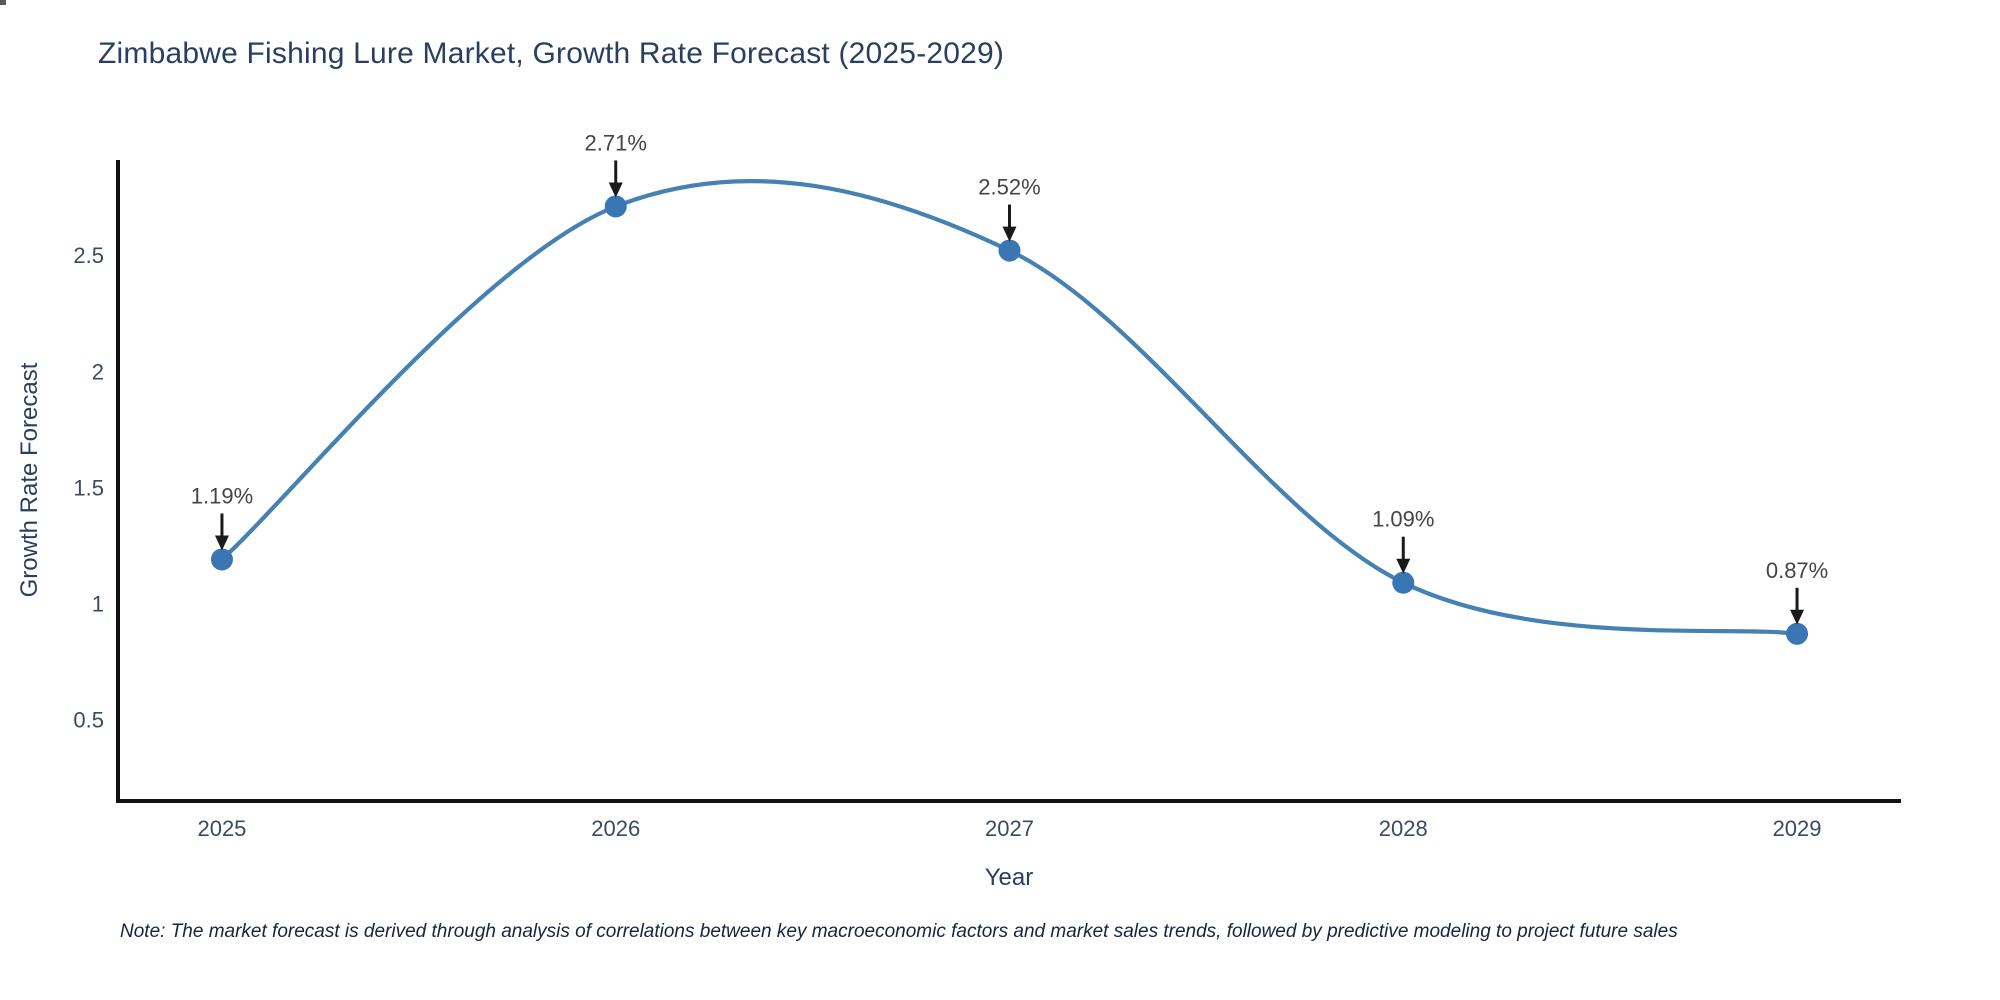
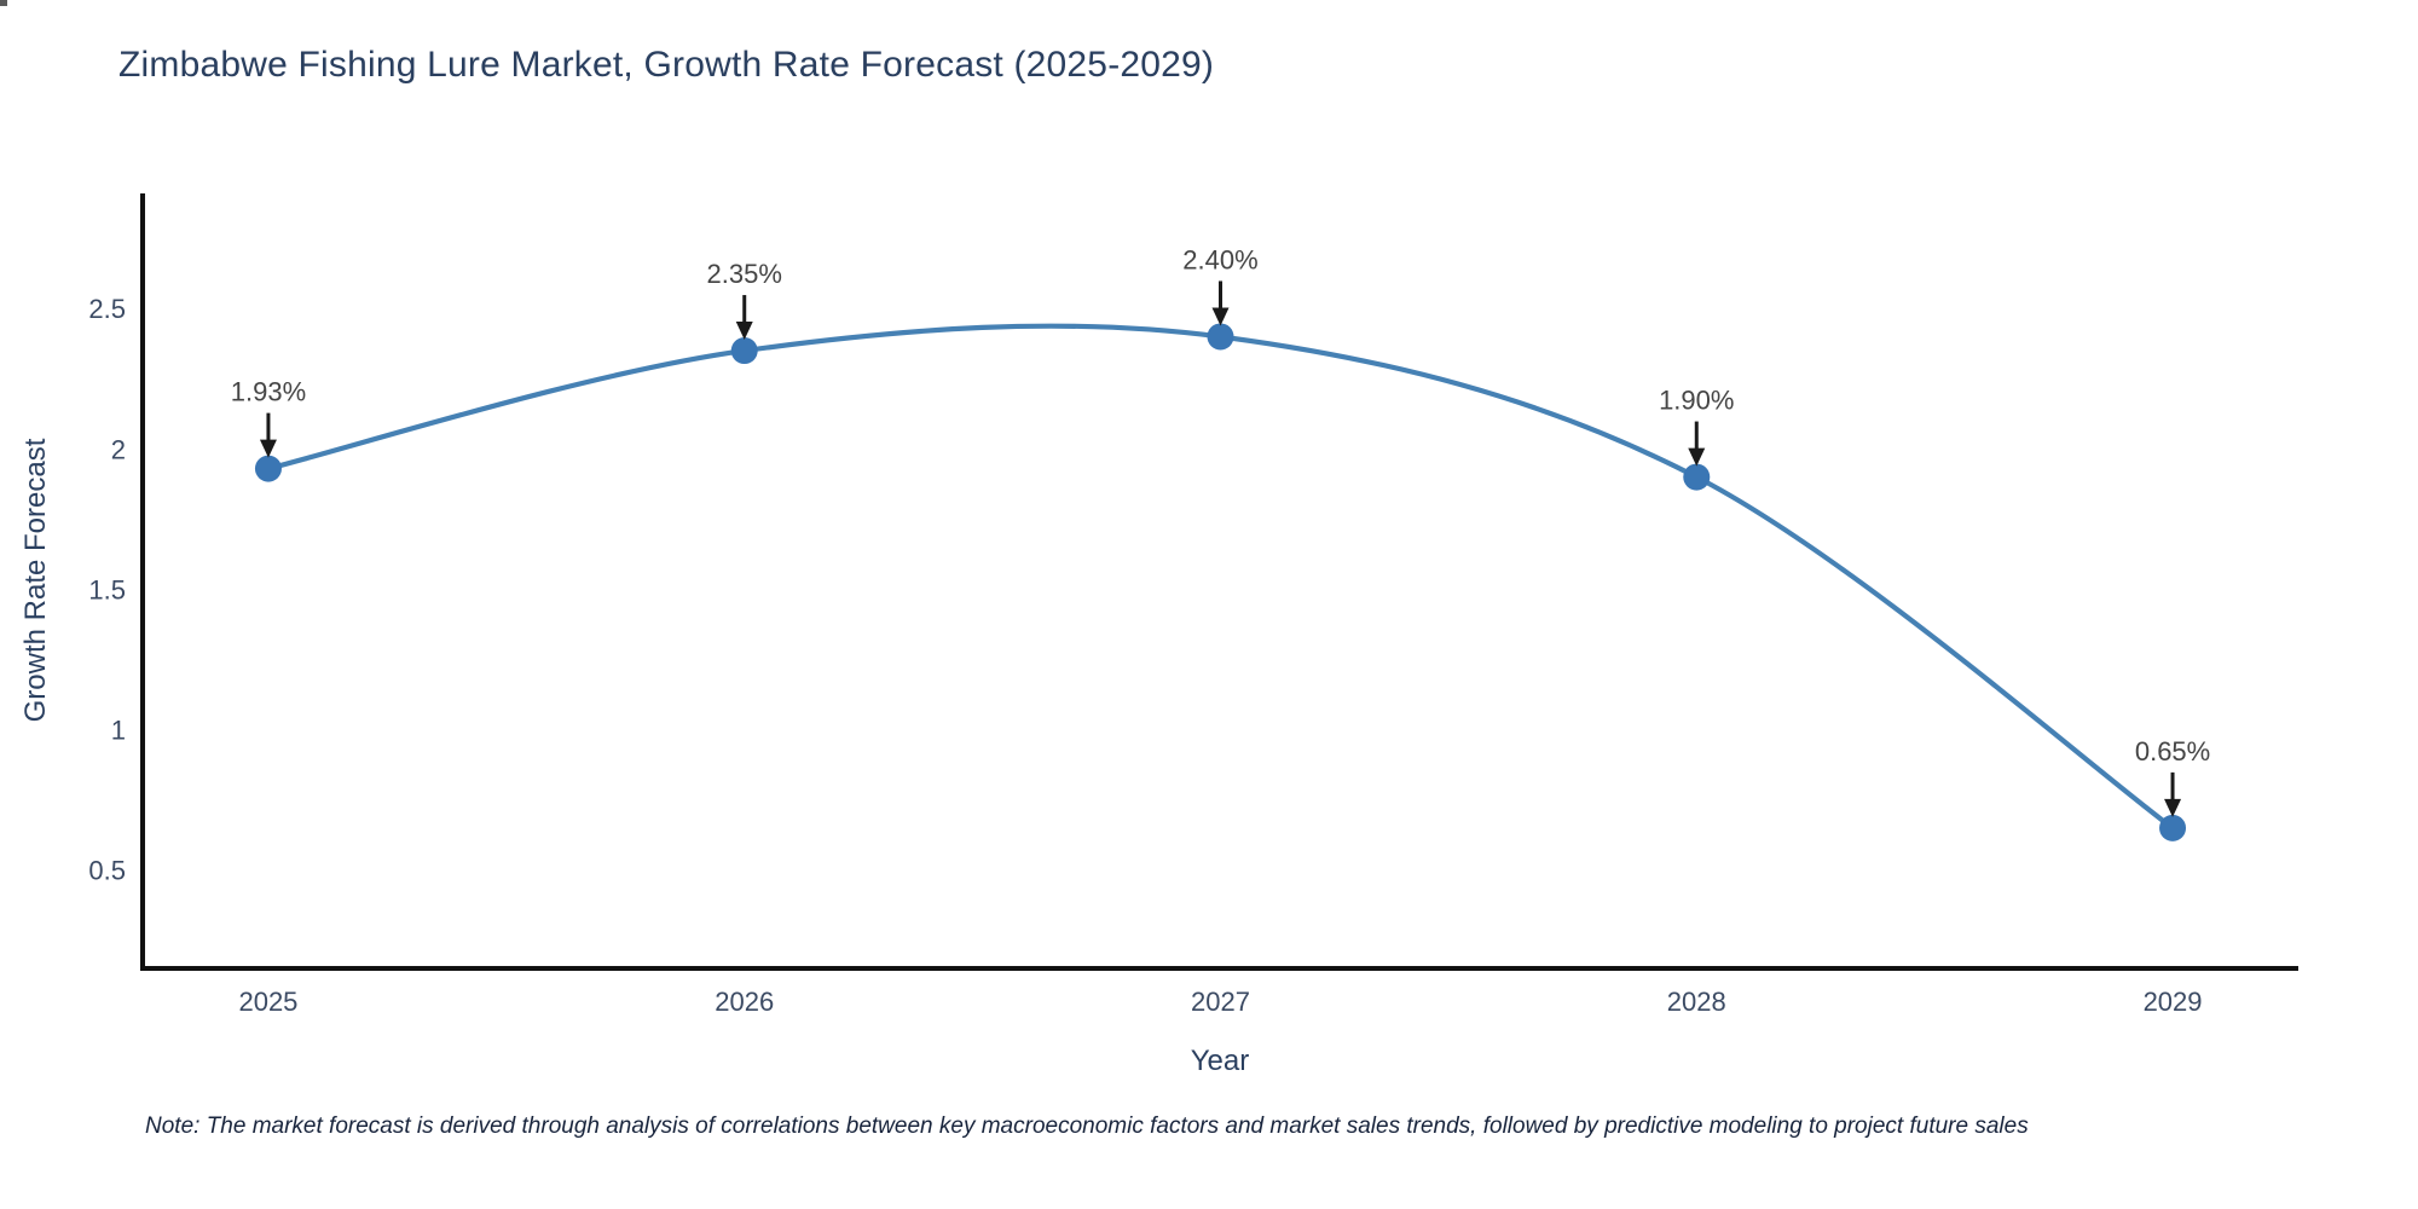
2025: 1.19% -> 1.93%
2026: 2.71% -> 2.35%
2027: 2.52% -> 2.40%
2028: 1.09% -> 1.90%
2029: 0.87% -> 0.65%
